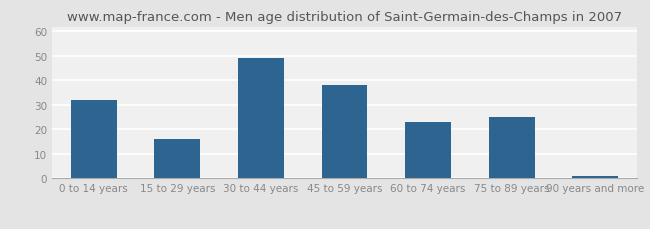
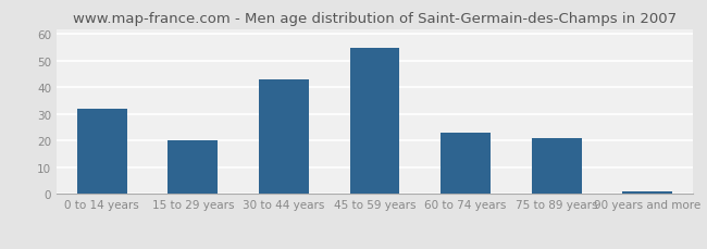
15 to 29 years: 16 -> 20
30 to 44 years: 49 -> 43
45 to 59 years: 38 -> 55
75 to 89 years: 25 -> 21
